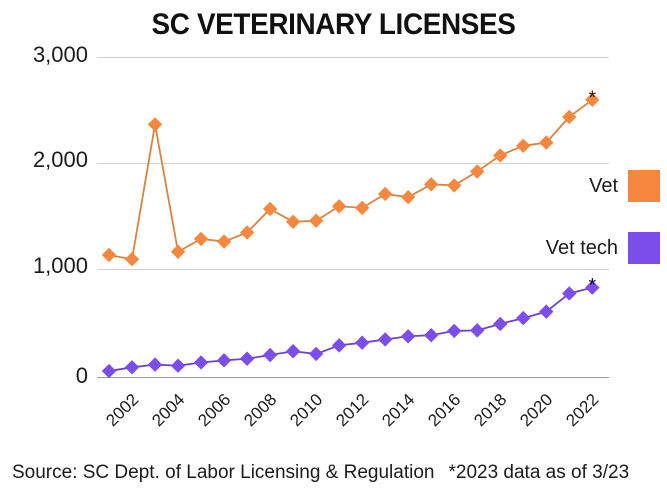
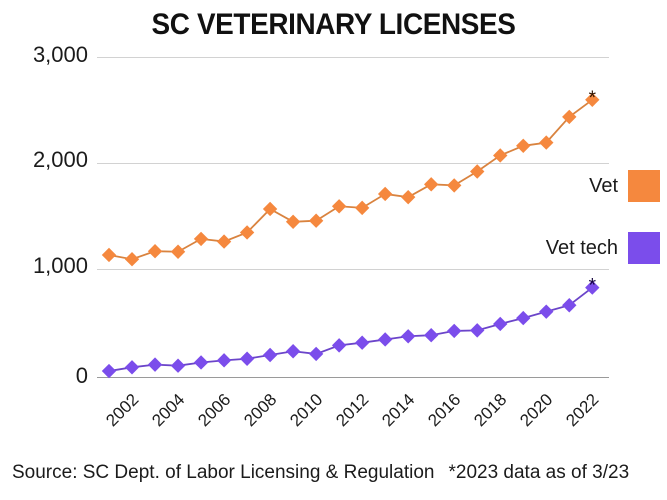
Vet/2004: 2370 -> 1180
Vet tech/2022: 790 -> 680
